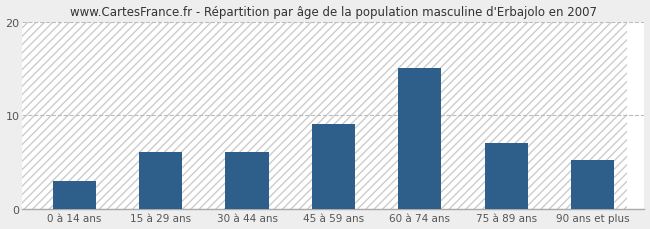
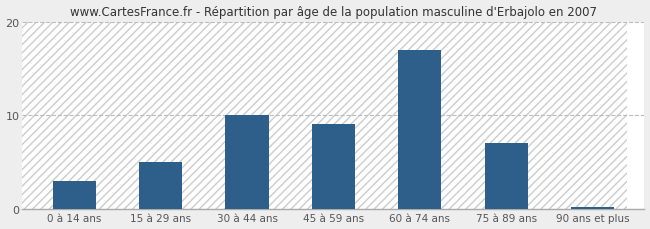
15 à 29 ans: 6.0 -> 5.0
30 à 44 ans: 6.0 -> 10.0
60 à 74 ans: 15.0 -> 17.0
90 ans et plus: 5.2 -> 0.2
